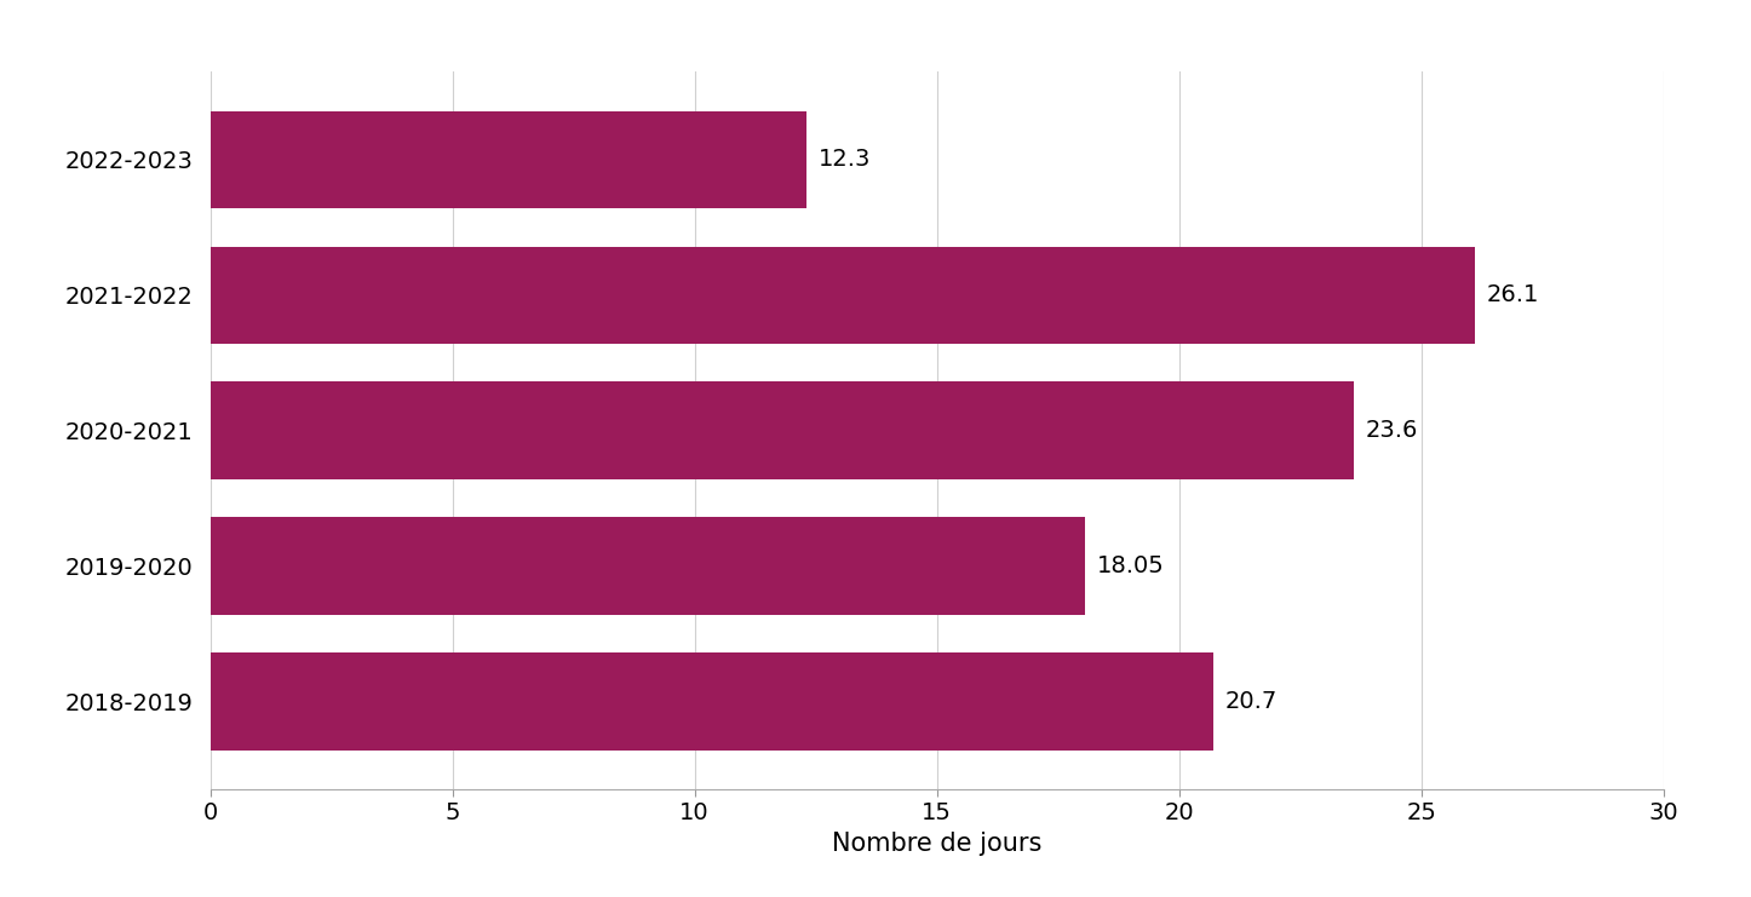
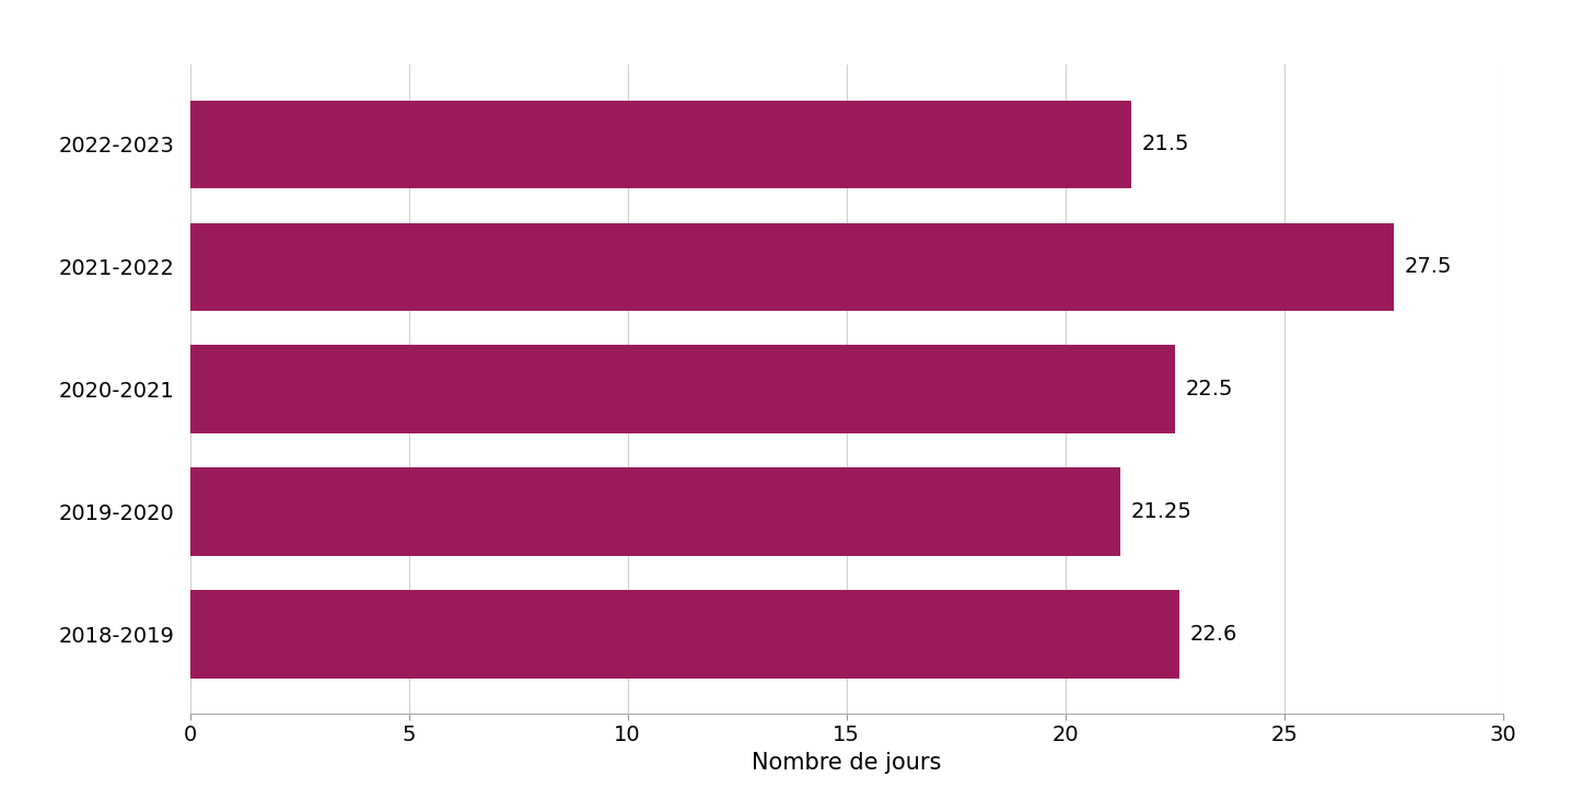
2022-2023: 12.3 -> 21.5
2021-2022: 26.1 -> 27.5
2020-2021: 23.6 -> 22.5
2019-2020: 18.05 -> 21.25
2018-2019: 20.7 -> 22.6
